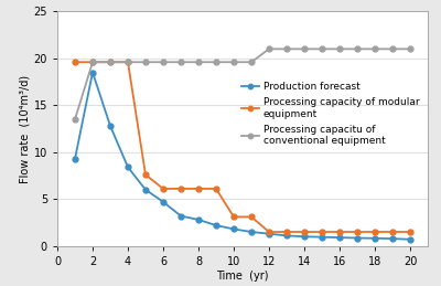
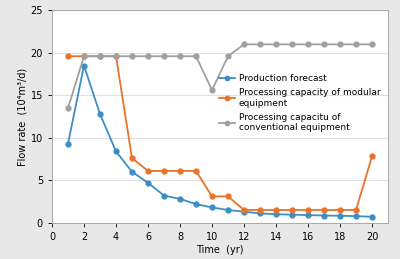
Processing capacitu of conventional equipment/10: 19.6 -> 15.6
Processing capacity of modular equipment/20: 1.5 -> 7.8
